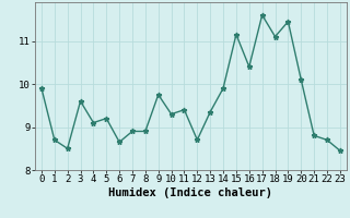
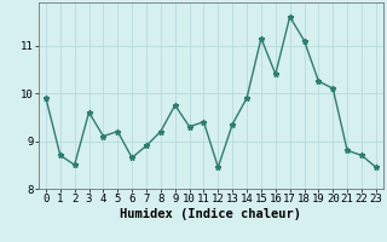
8: 8.90 -> 9.20
12: 8.70 -> 8.45
19: 11.45 -> 10.25
